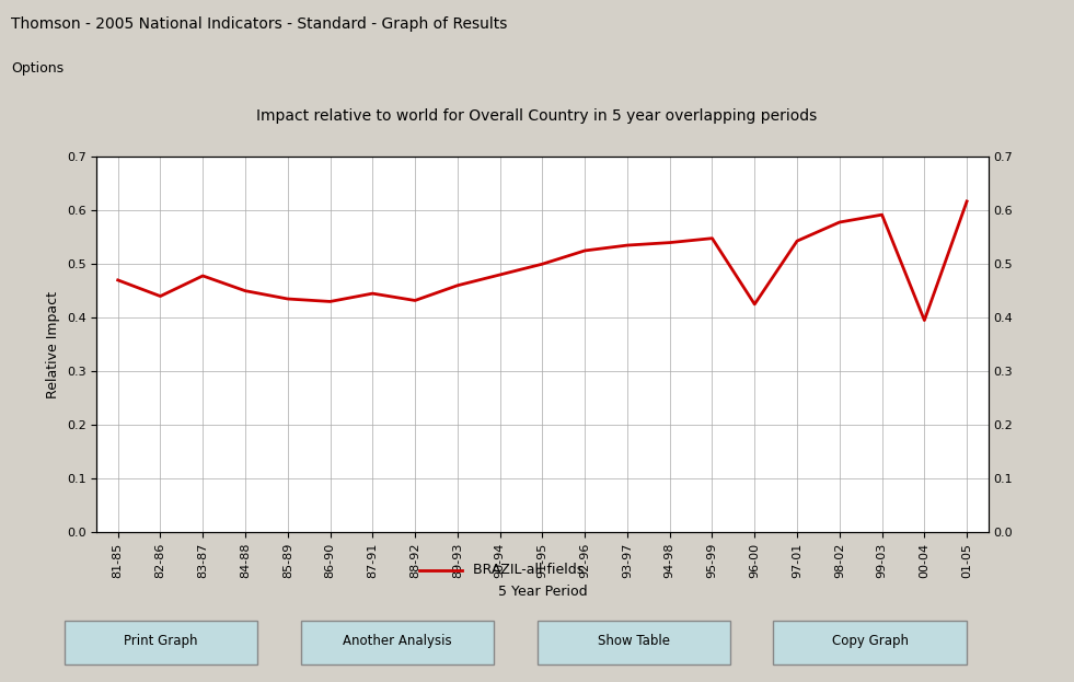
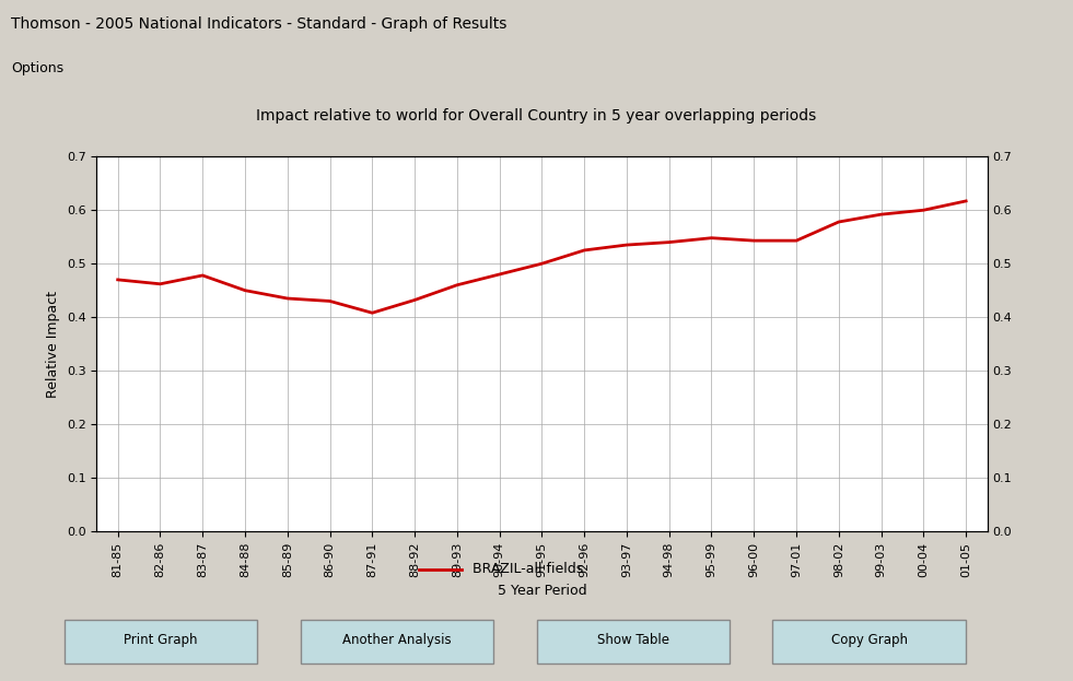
82-86: 0.440 -> 0.462
87-91: 0.445 -> 0.408
96-00: 0.425 -> 0.543
00-04: 0.395 -> 0.600
